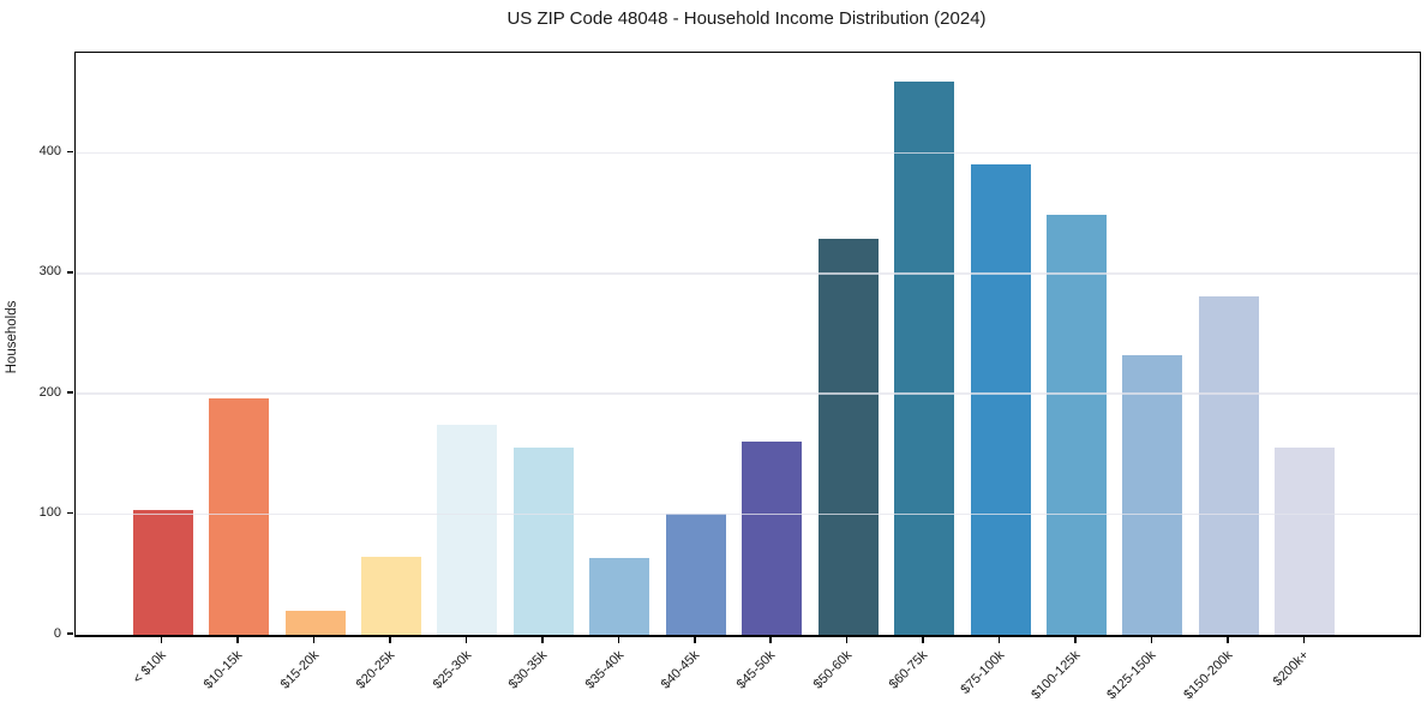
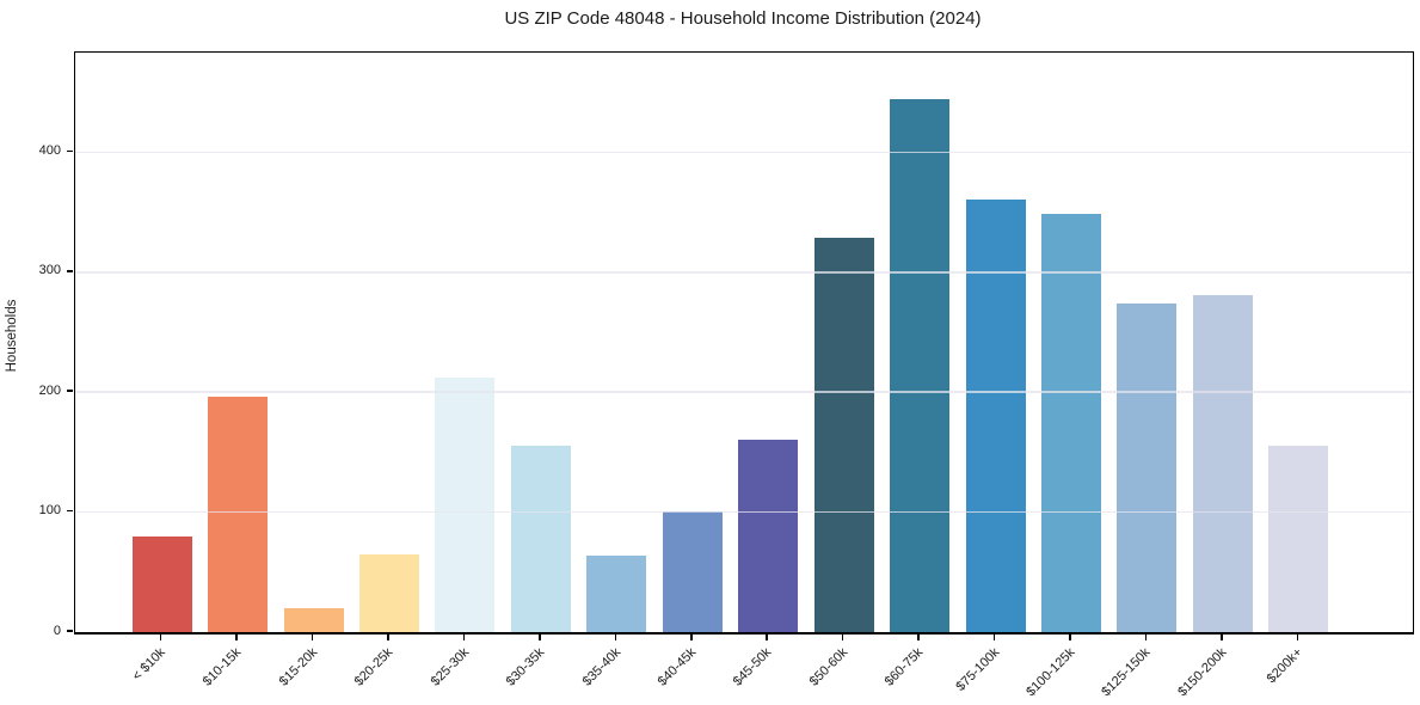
< $10k: 104 -> 80
$25-30k: 174 -> 212
$60-75k: 459 -> 444
$75-100k: 390 -> 361
$125-150k: 232 -> 274
